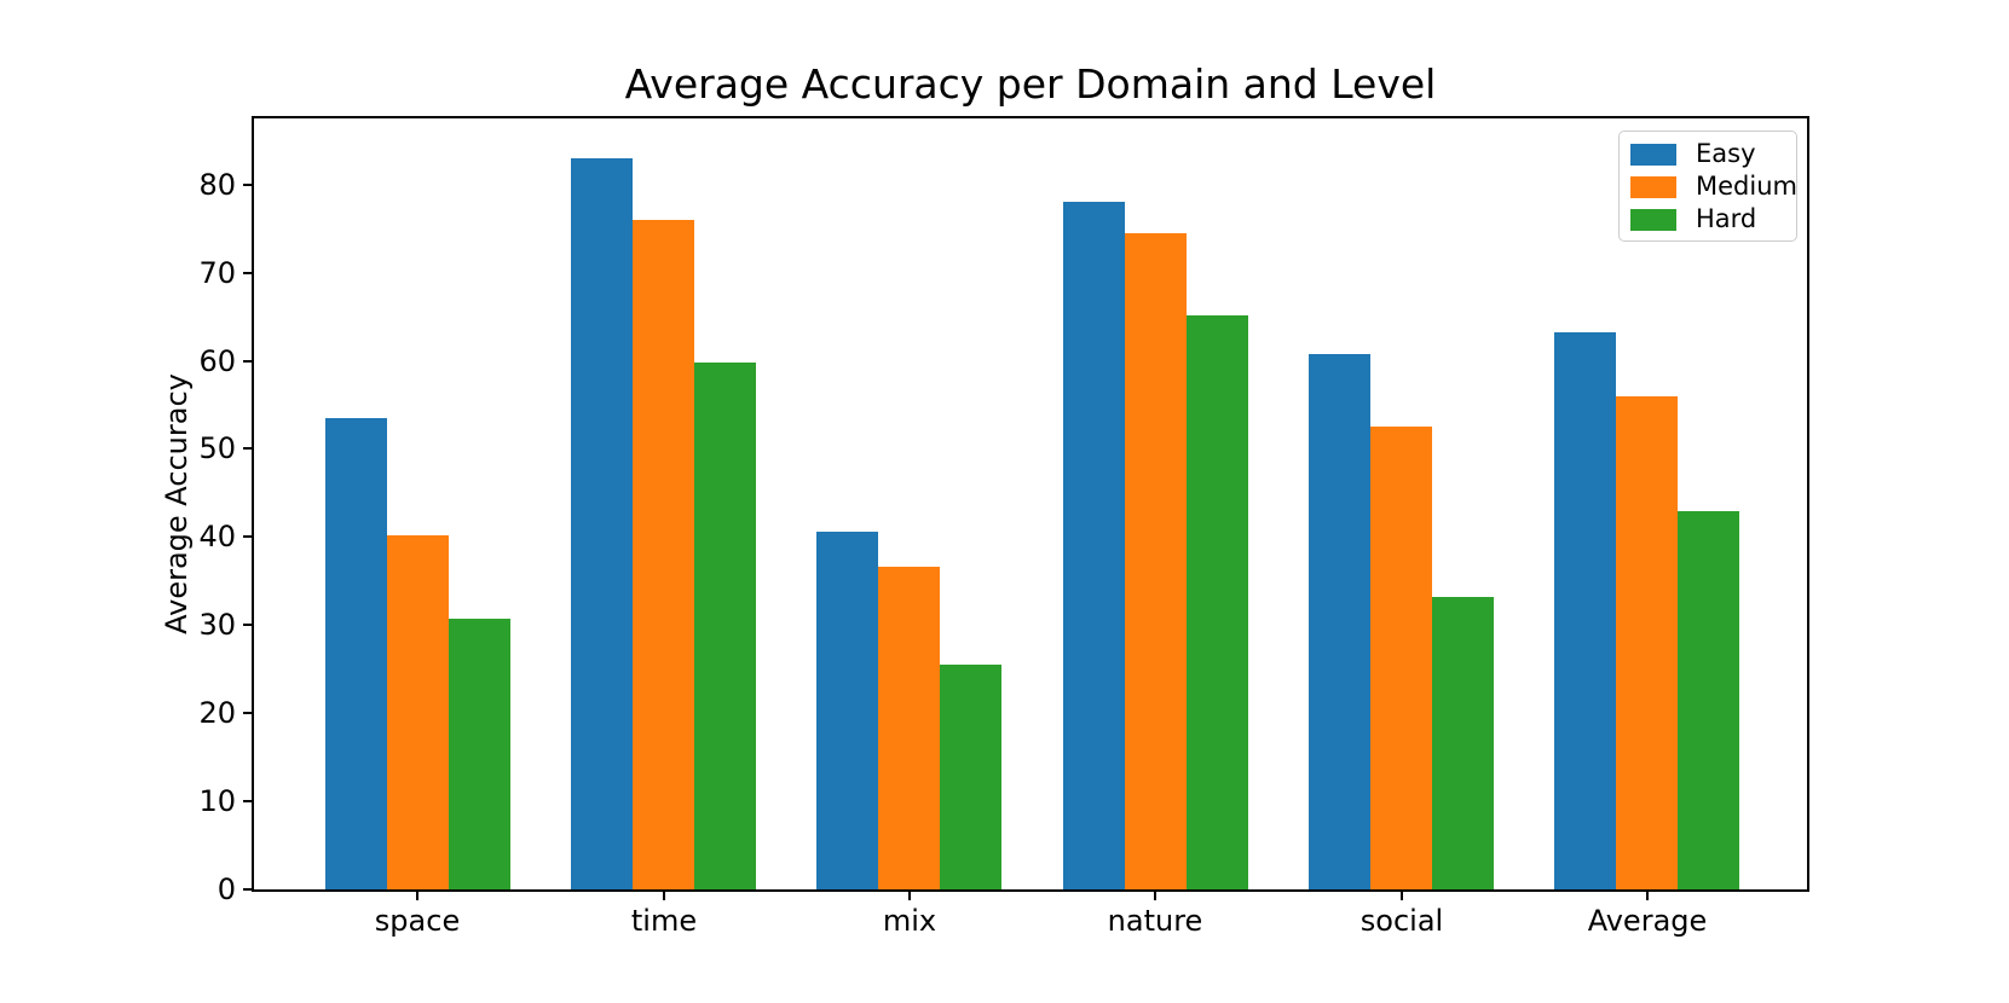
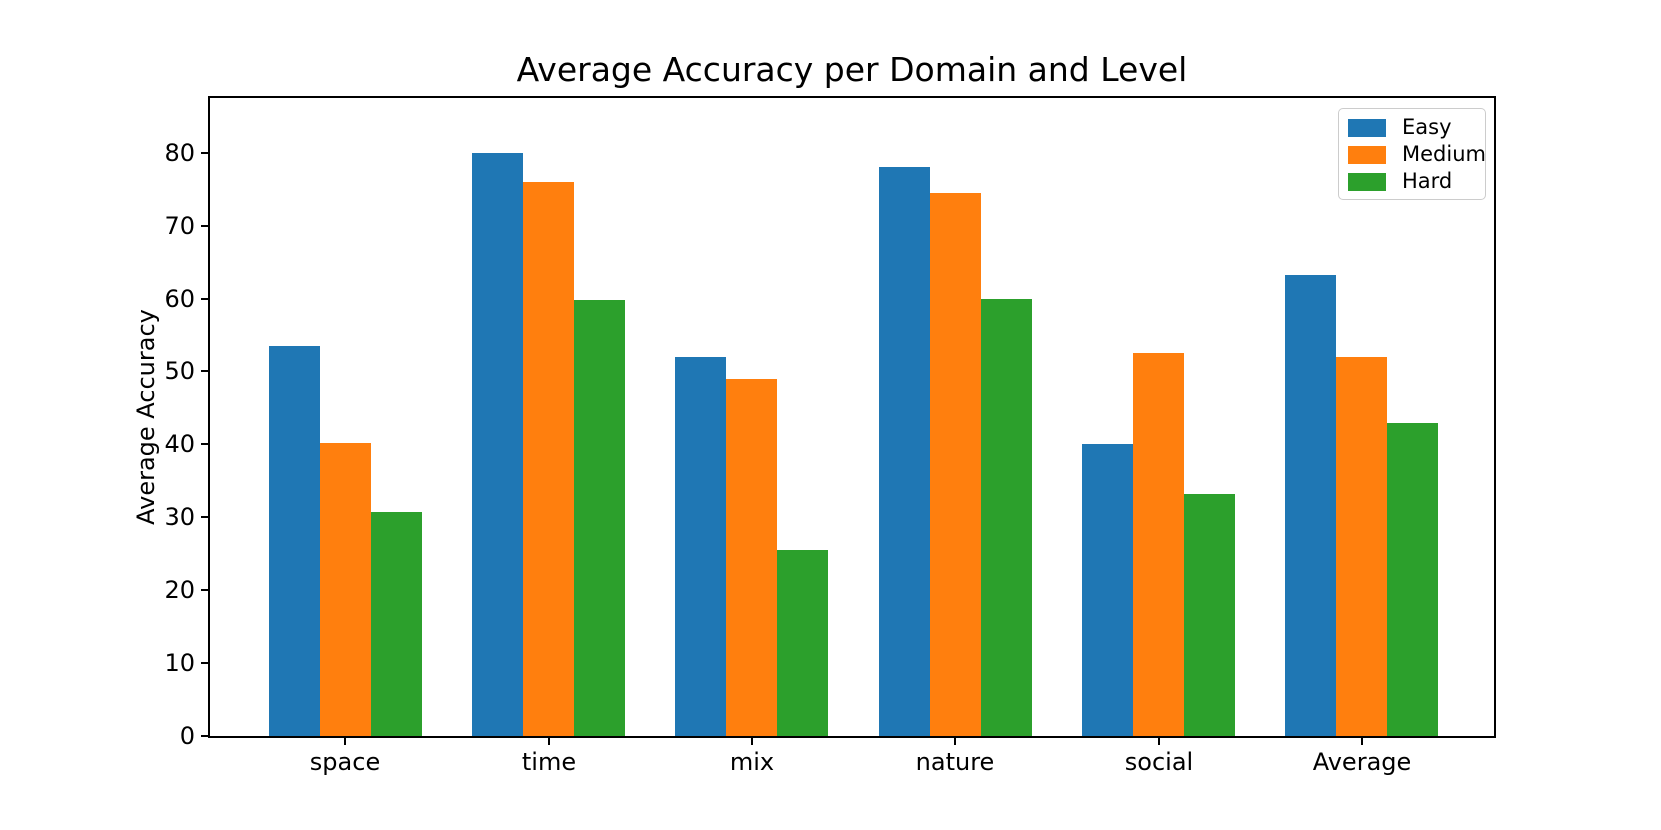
Easy/time: 83 -> 80
Easy/mix: 41 -> 52
Medium/mix: 37 -> 49
Hard/nature: 65 -> 60
Easy/social: 61 -> 40
Medium/Average: 56 -> 52
